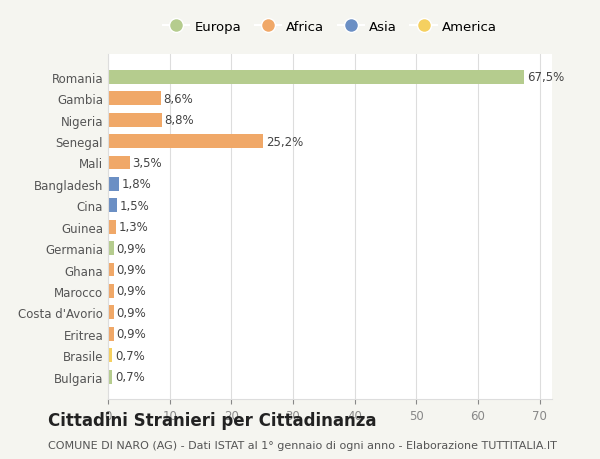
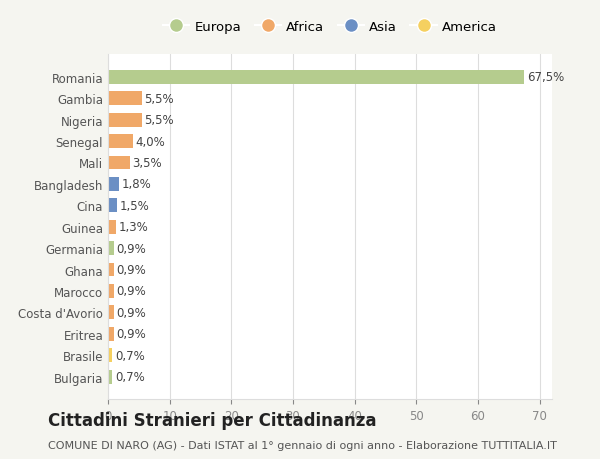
Gambia: 8,6% -> 5,5%
Nigeria: 8,8% -> 5,5%
Senegal: 25,2% -> 4,0%
